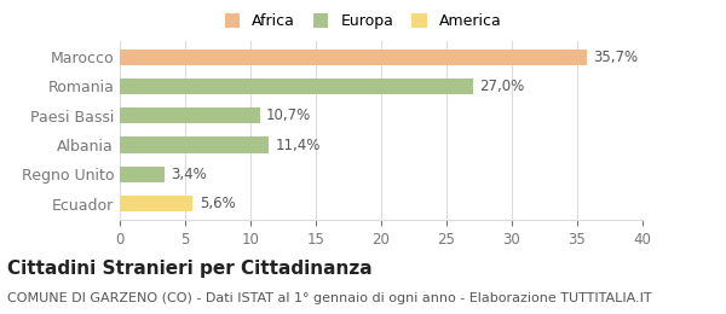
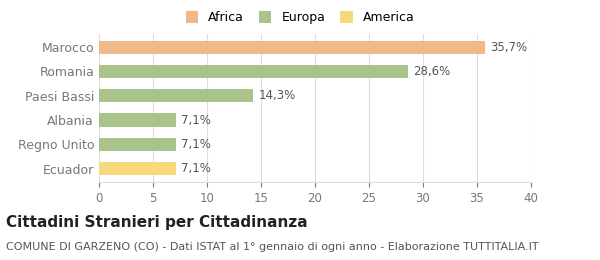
Romania: 27,0% -> 28,6%
Paesi Bassi: 10,7% -> 14,3%
Albania: 11,4% -> 7,1%
Regno Unito: 3,4% -> 7,1%
Ecuador: 5,6% -> 7,1%
